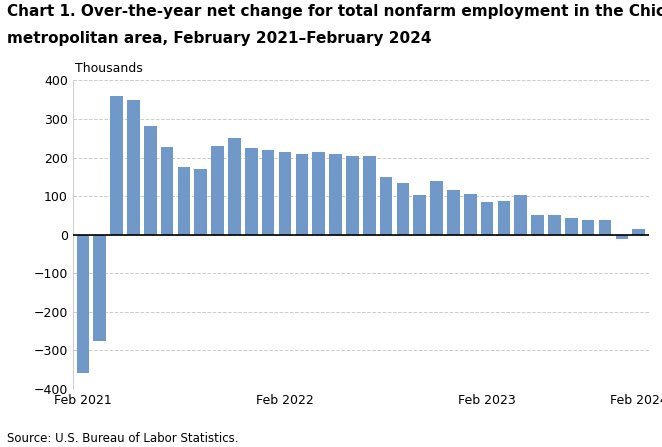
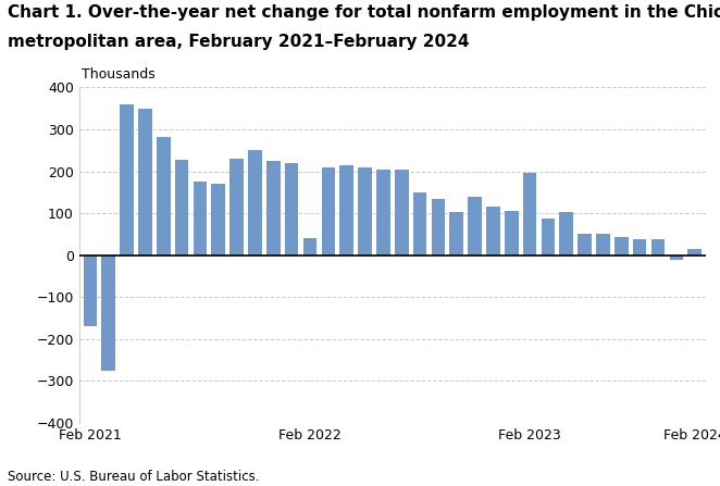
Feb 2021: -360 -> -170
Feb 2022: 215 -> 40
Feb 2023: 85 -> 195
